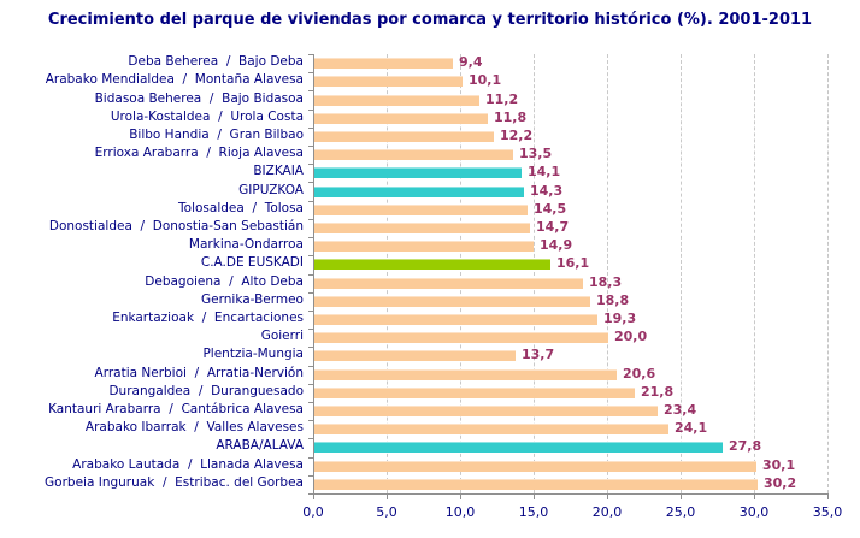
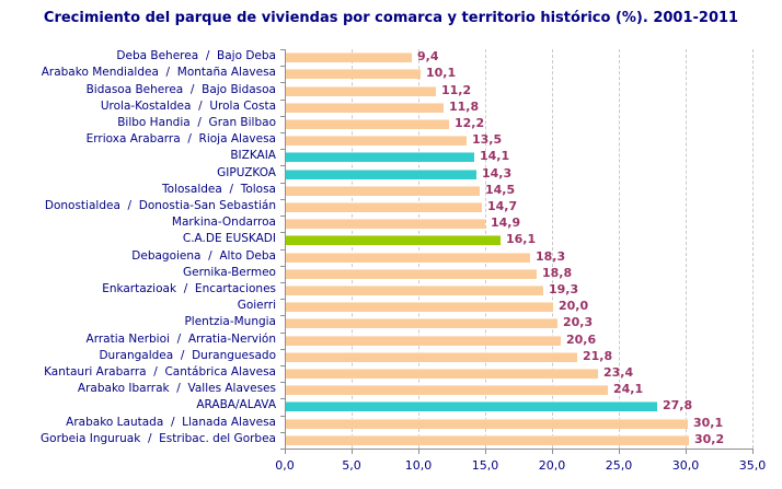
Plentzia-Mungia: 13,7 -> 20,3
